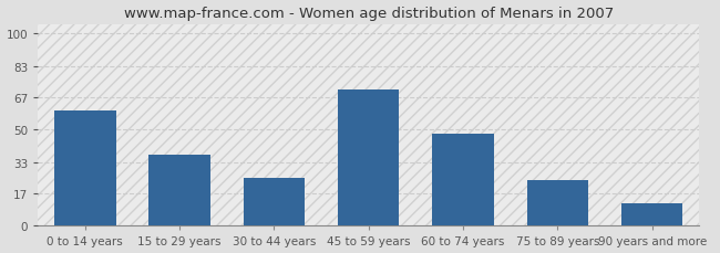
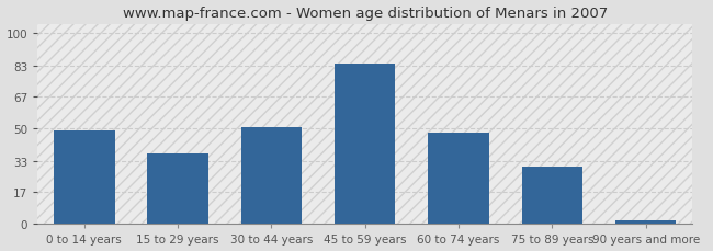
0 to 14 years: 60 -> 49
30 to 44 years: 25 -> 51
45 to 59 years: 71 -> 84
75 to 89 years: 24 -> 30
90 years and more: 12 -> 2
